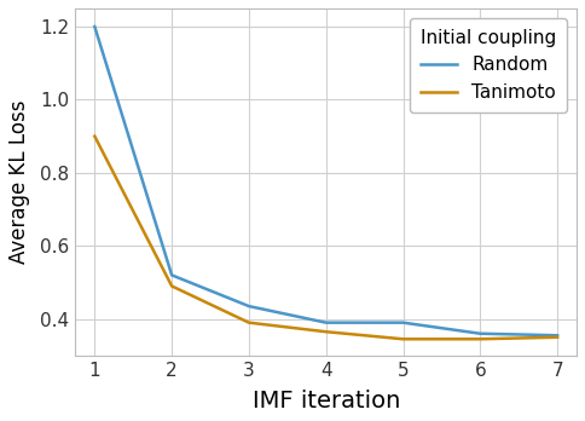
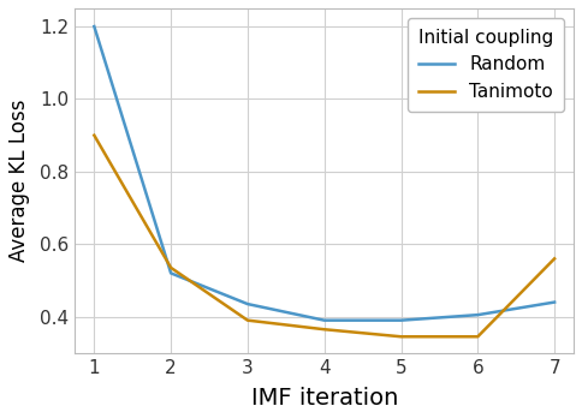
Tanimoto/2: 0.490 -> 0.535
Random/6: 0.360 -> 0.405
Random/7: 0.355 -> 0.440
Tanimoto/7: 0.350 -> 0.560
